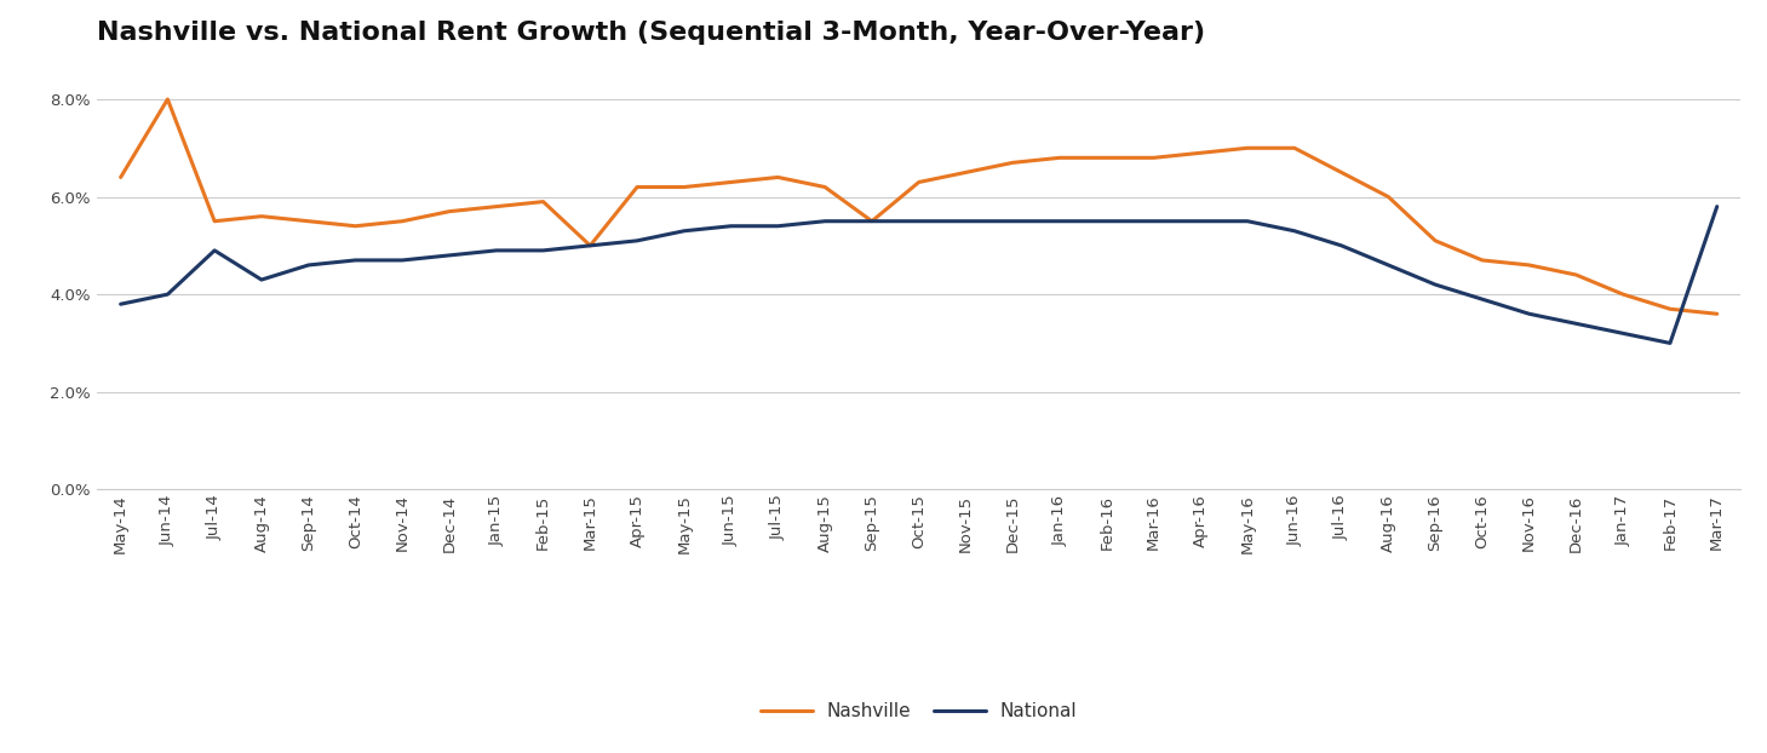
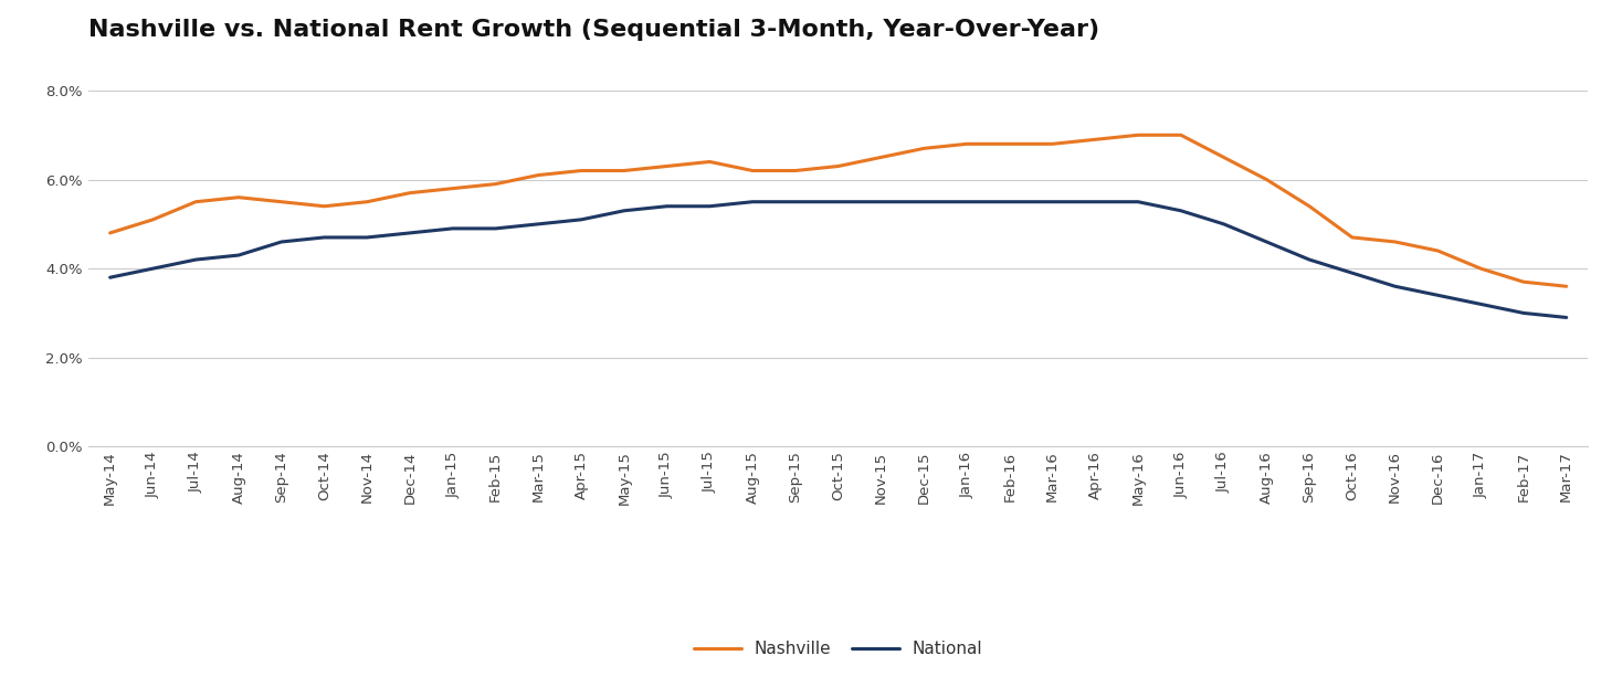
Nashville/May-14: 6.4% -> 4.8%
Nashville/Jun-14: 8.0% -> 5.1%
National/Jul-14: 4.9% -> 4.2%
Nashville/Mar-15: 5.0% -> 6.1%
Nashville/Sep-15: 5.5% -> 6.2%
Nashville/Sep-16: 5.1% -> 5.4%
National/Mar-17: 5.8% -> 2.9%
